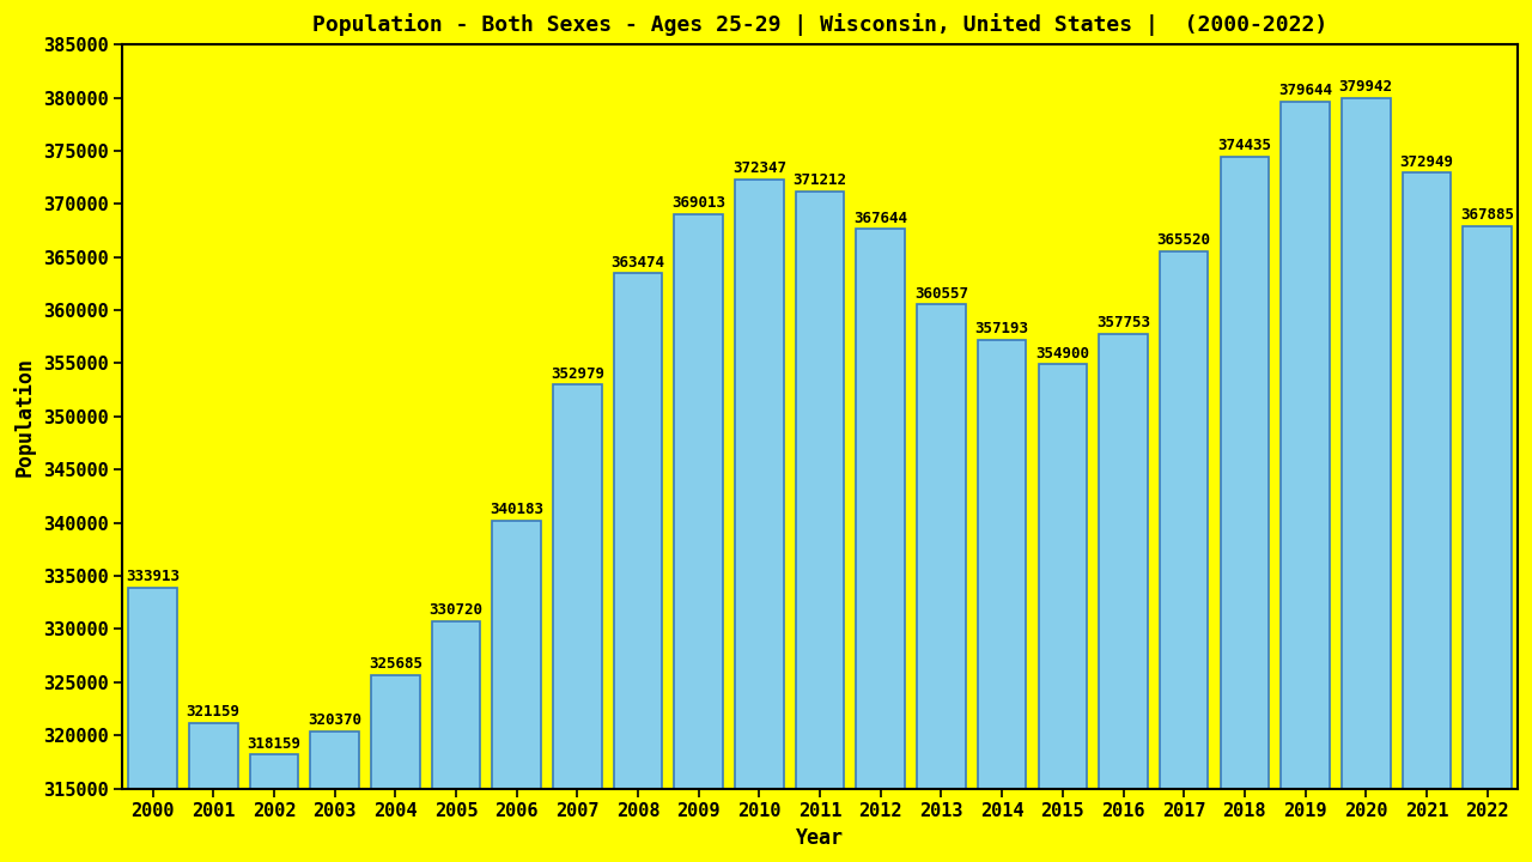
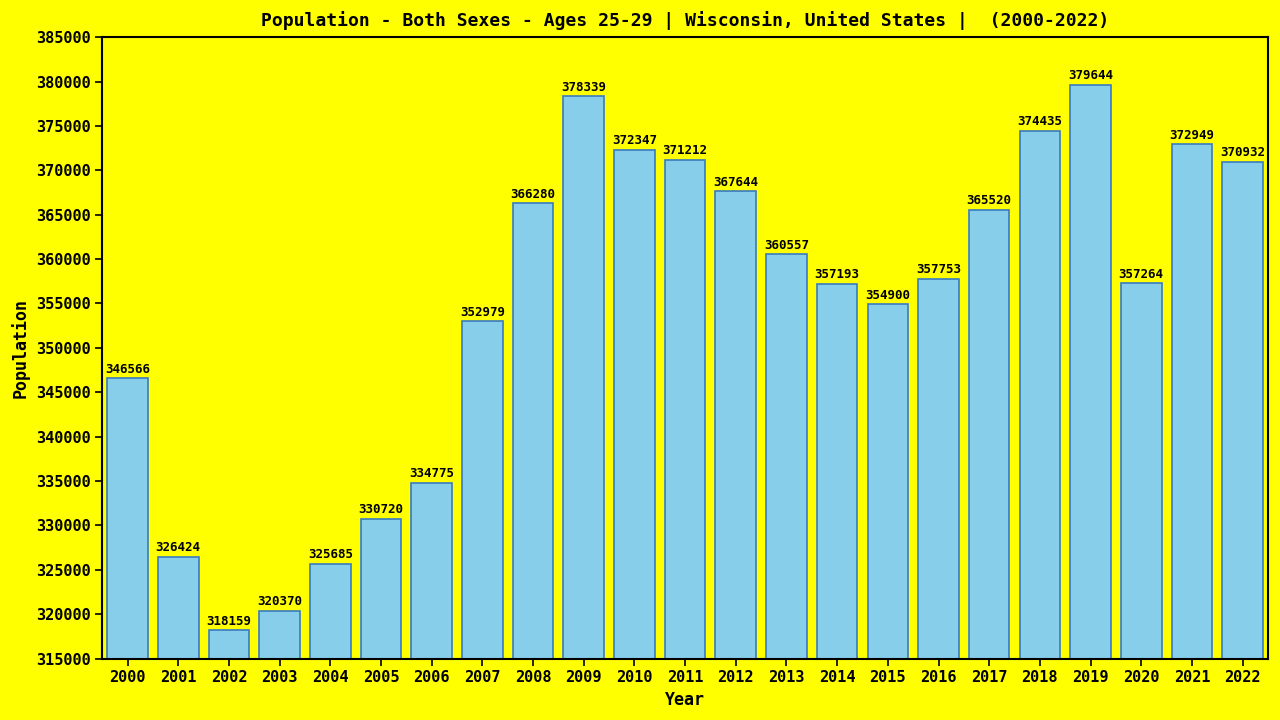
2000: 333913 -> 346566
2001: 321159 -> 326424
2006: 340183 -> 334775
2008: 363474 -> 366280
2009: 369013 -> 378339
2020: 379942 -> 357264
2022: 367885 -> 370932
